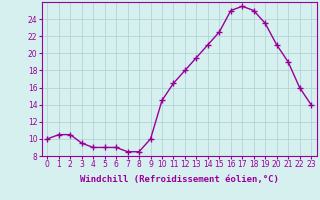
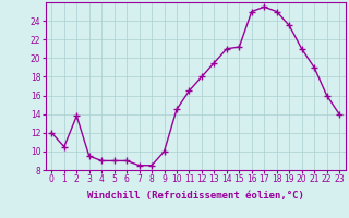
0: 10.0 -> 12.0
2: 10.5 -> 13.8
15: 22.5 -> 21.2
